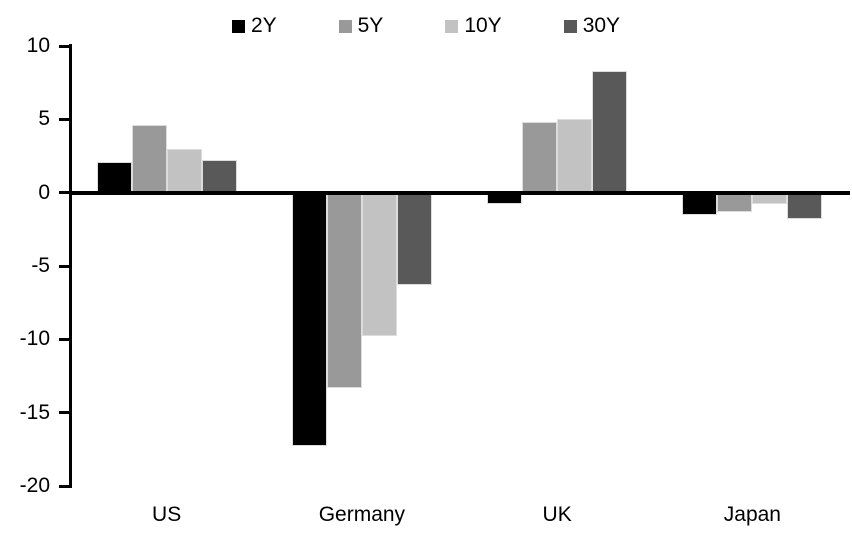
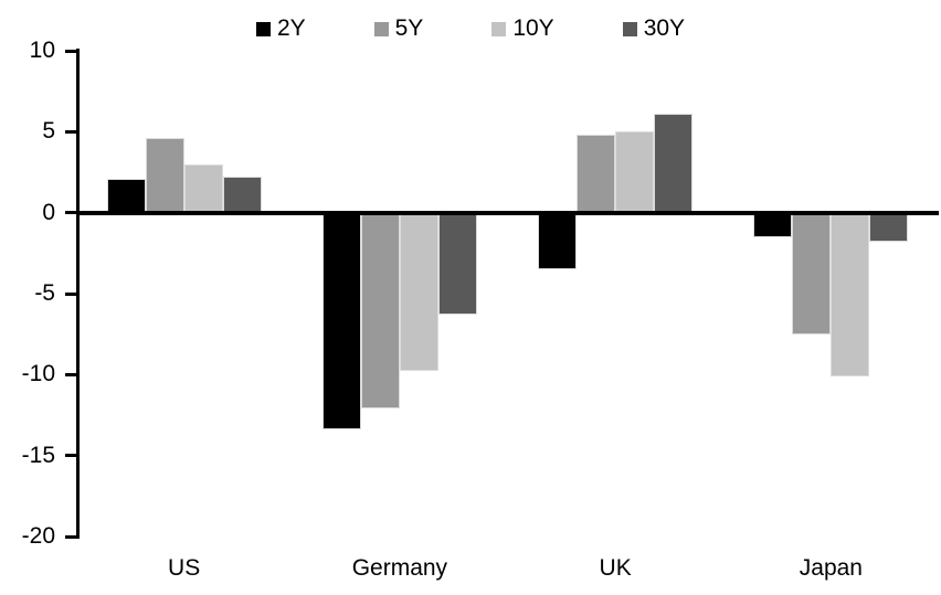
2Y/Germany: -17.3 -> -13.4
5Y/Germany: -13.3 -> -12.1
2Y/UK: -0.8 -> -3.5
30Y/UK: 8.3 -> 6.1
5Y/Japan: -1.3 -> -7.5
10Y/Japan: -0.8 -> -10.1
